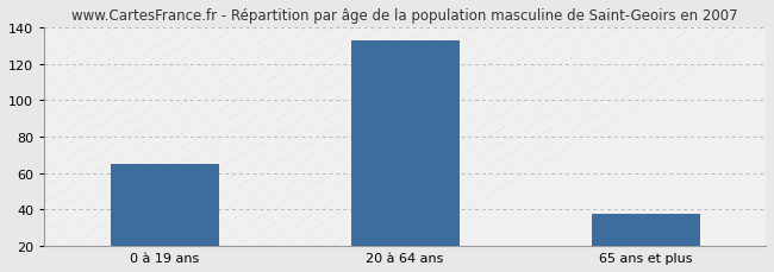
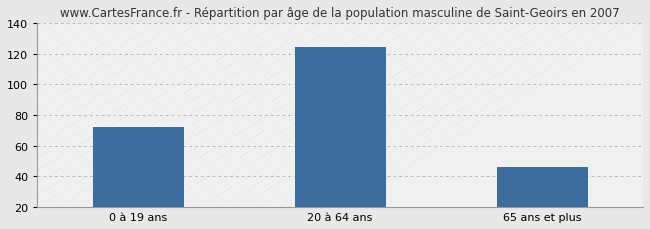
0 à 19 ans: 65 -> 72
20 à 64 ans: 133 -> 124
65 ans et plus: 38 -> 46
